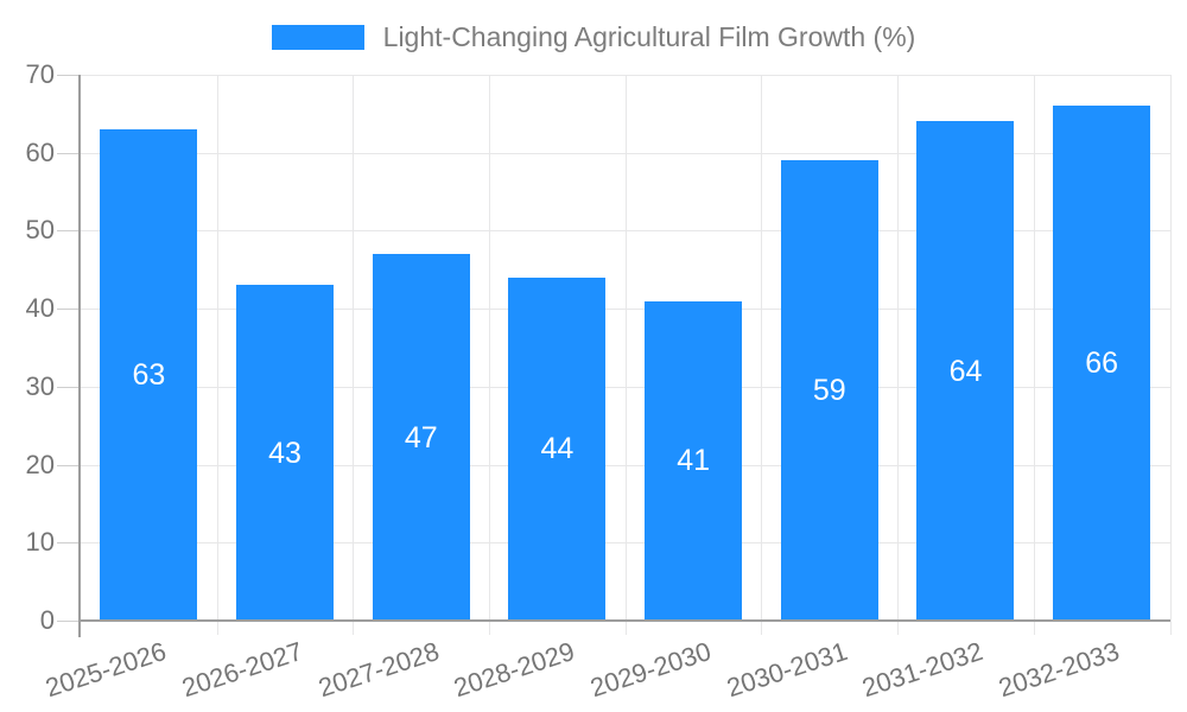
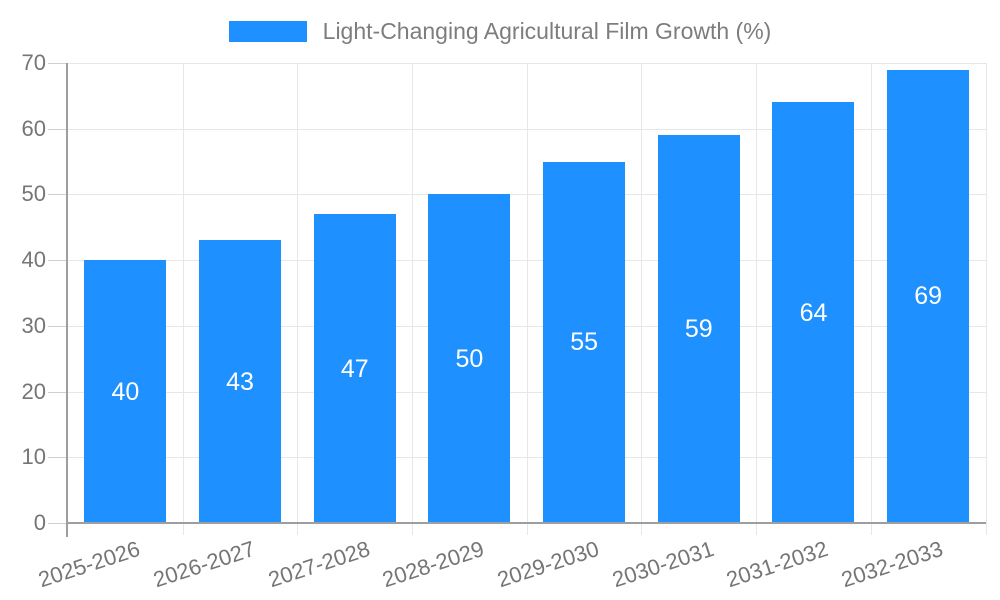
2025-2026: 63 -> 40
2028-2029: 44 -> 50
2029-2030: 41 -> 55
2032-2033: 66 -> 69
